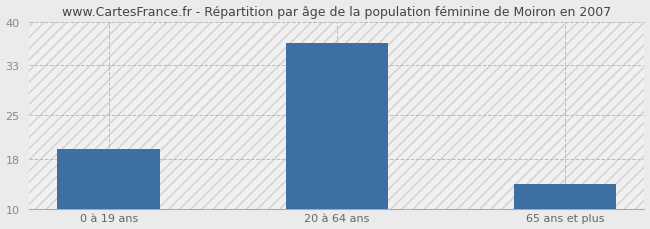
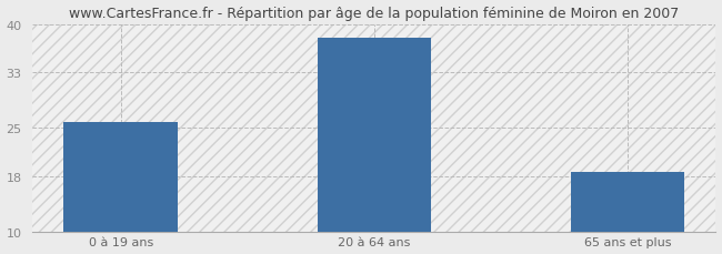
0 à 19 ans: 19.5 -> 25.8
20 à 64 ans: 36.5 -> 38.0
65 ans et plus: 14.0 -> 18.6
